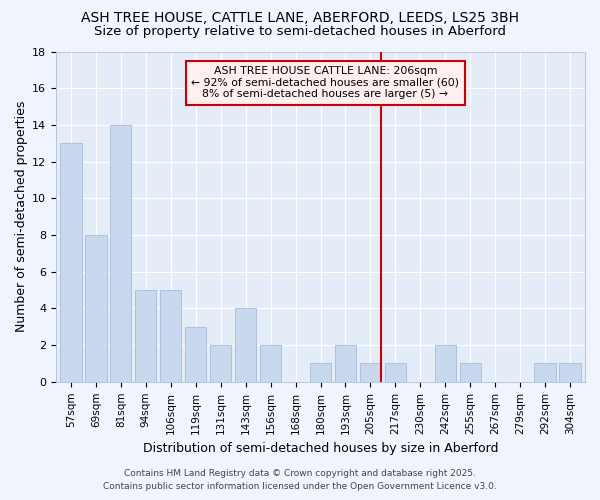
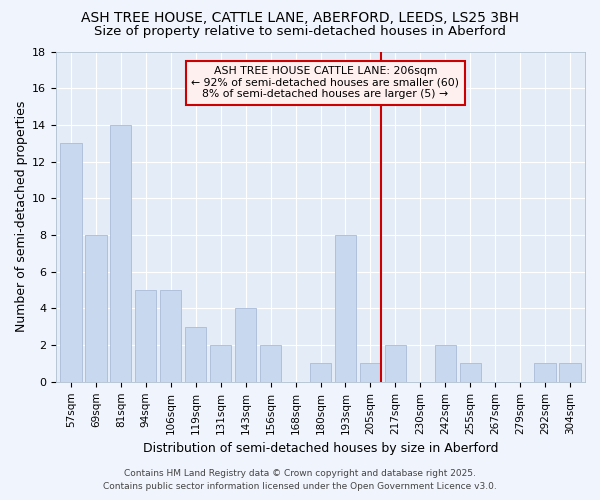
193sqm: 2 -> 8
217sqm: 1 -> 2
